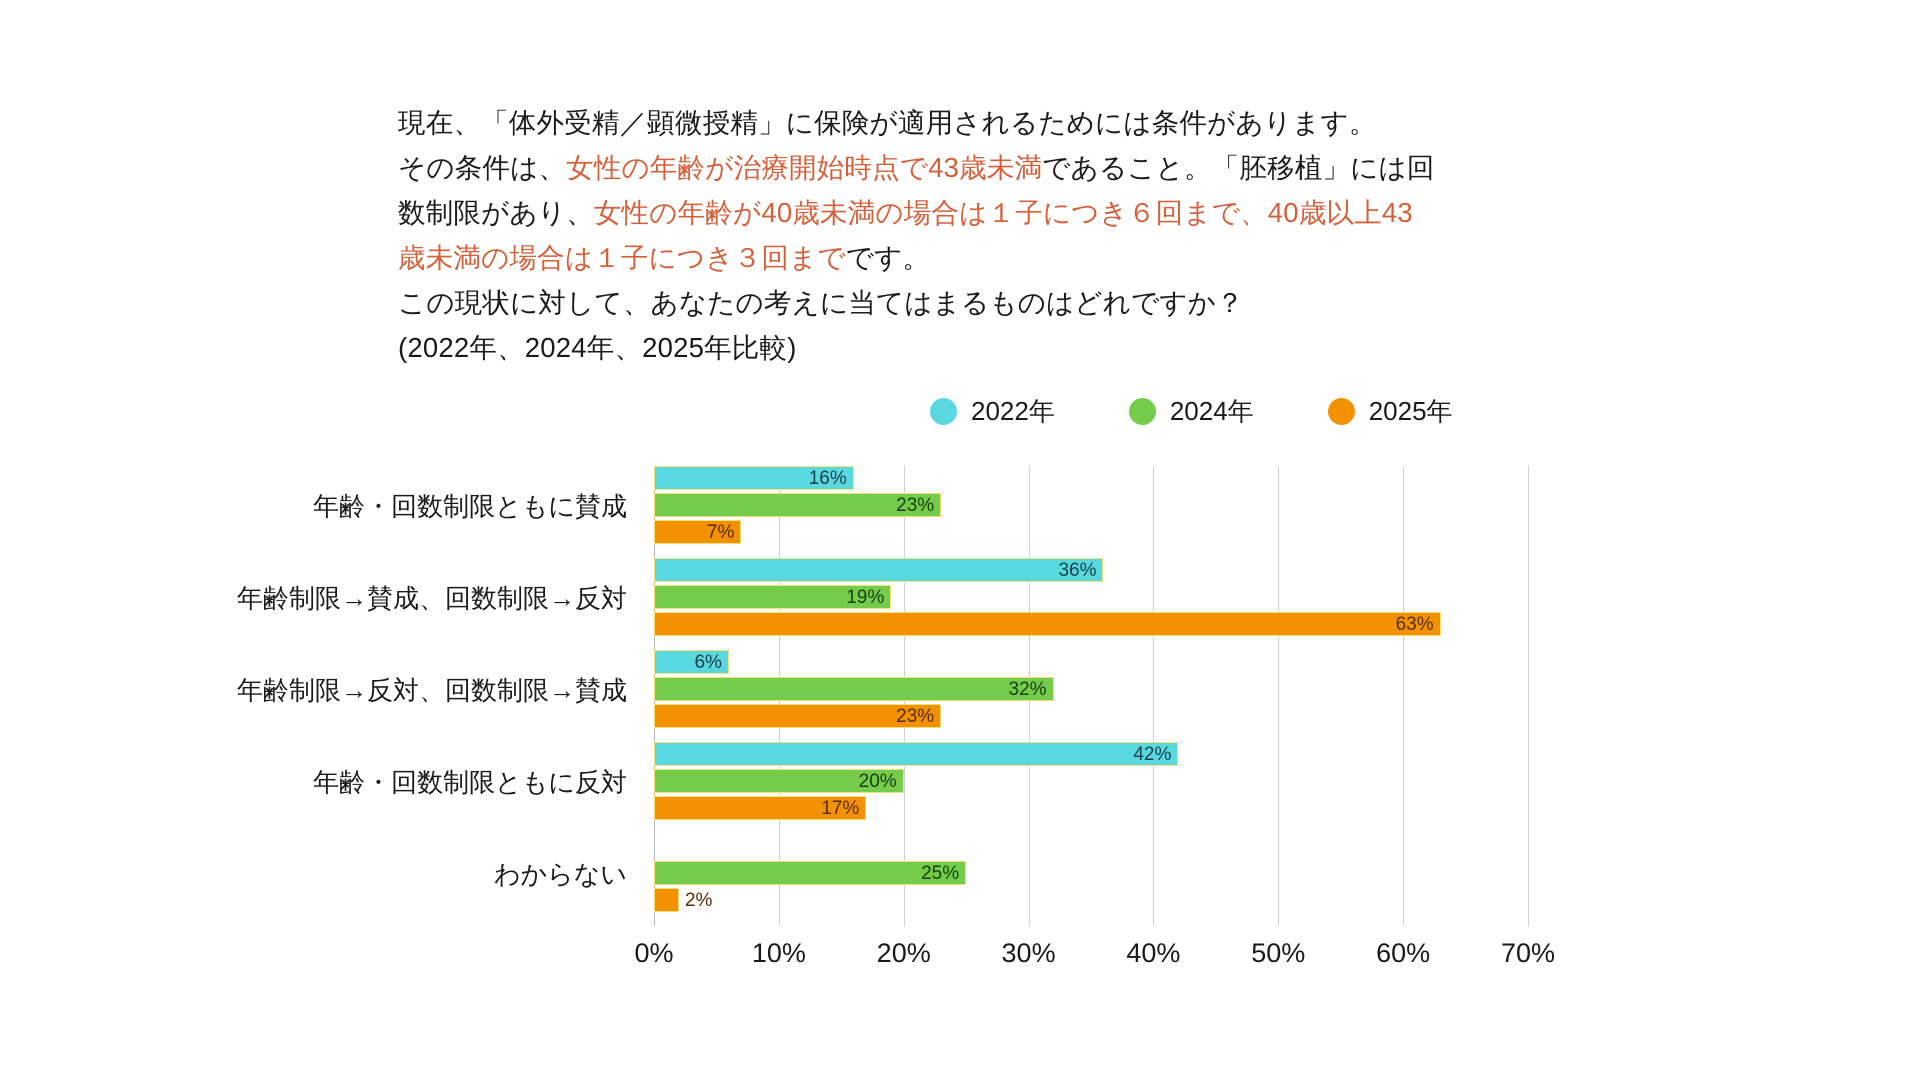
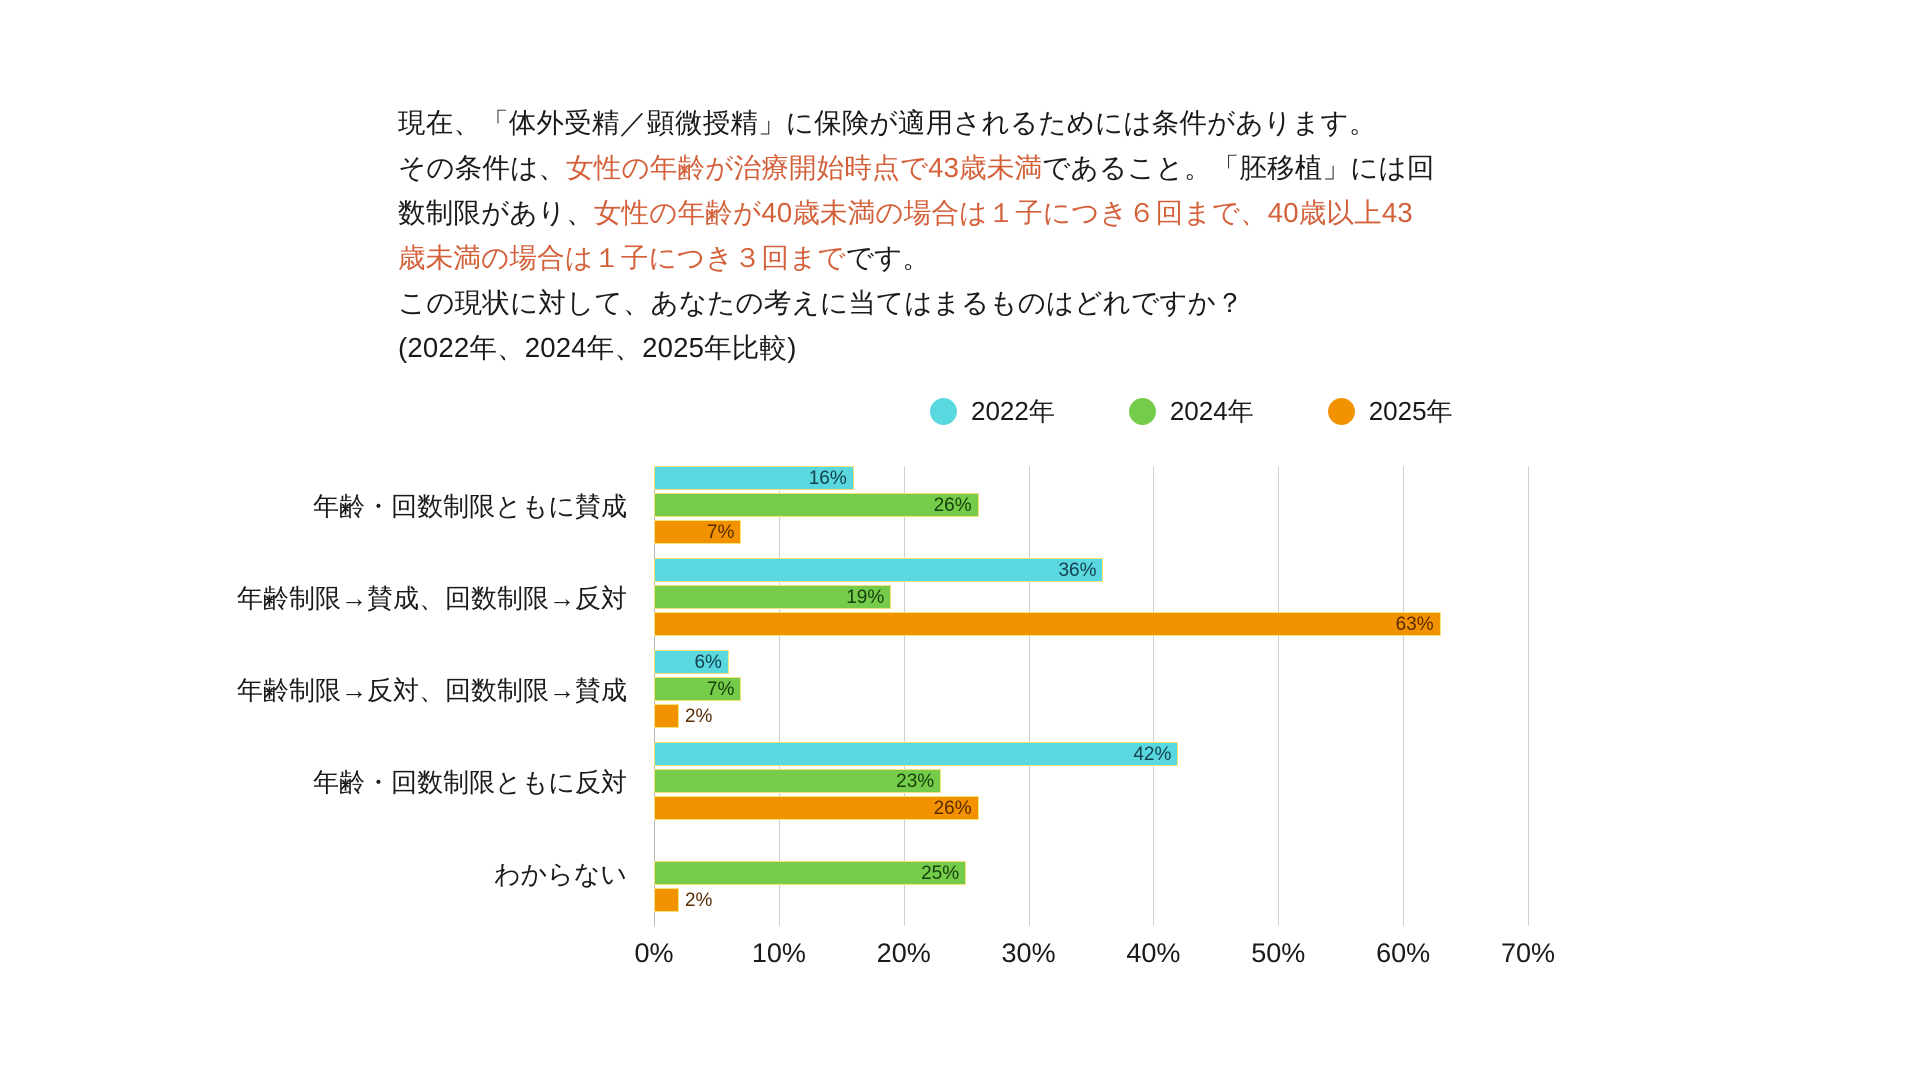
2024年/年齢・回数制限ともに賛成: 23% -> 26%
2024年/年齢制限→反対、回数制限→賛成: 32% -> 7%
2025年/年齢制限→反対、回数制限→賛成: 23% -> 2%
2024年/年齢・回数制限ともに反対: 20% -> 23%
2025年/年齢・回数制限ともに反対: 17% -> 26%
